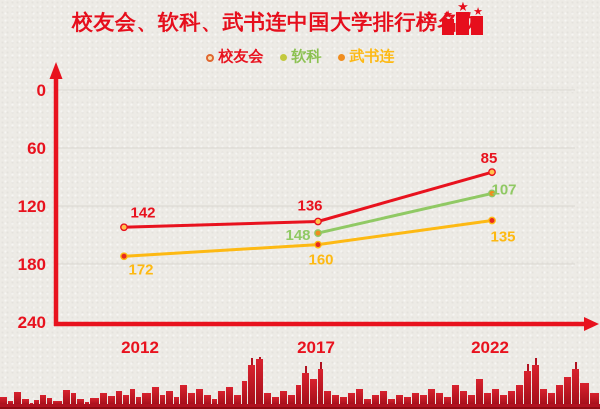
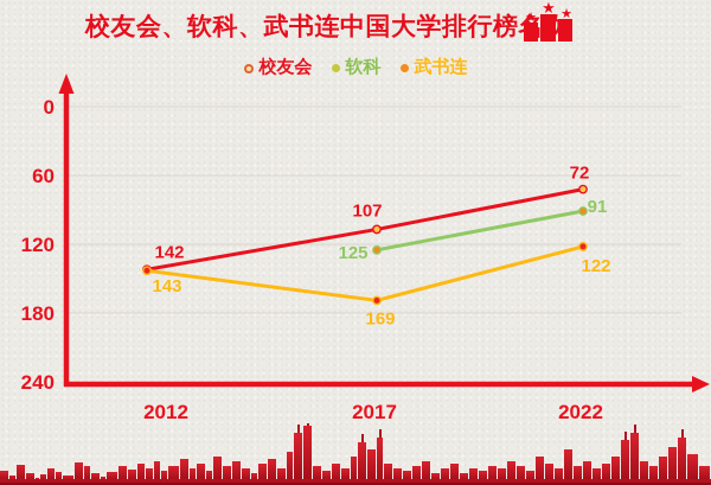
武书连/2012: 172 -> 143
校友会/2017: 136 -> 107
软科/2017: 148 -> 125
武书连/2017: 160 -> 169
校友会/2022: 85 -> 72
软科/2022: 107 -> 91
武书连/2022: 135 -> 122
